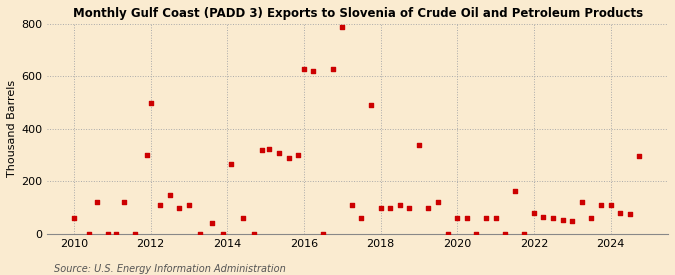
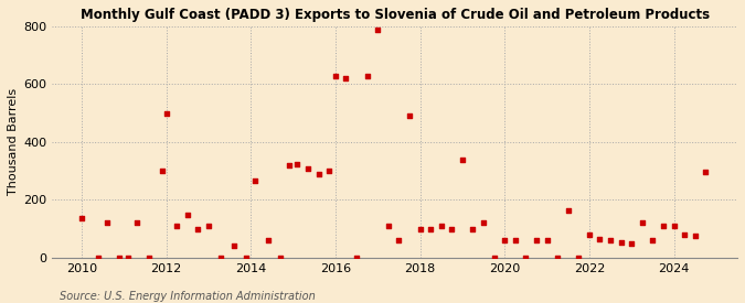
2010: 60 -> 135
